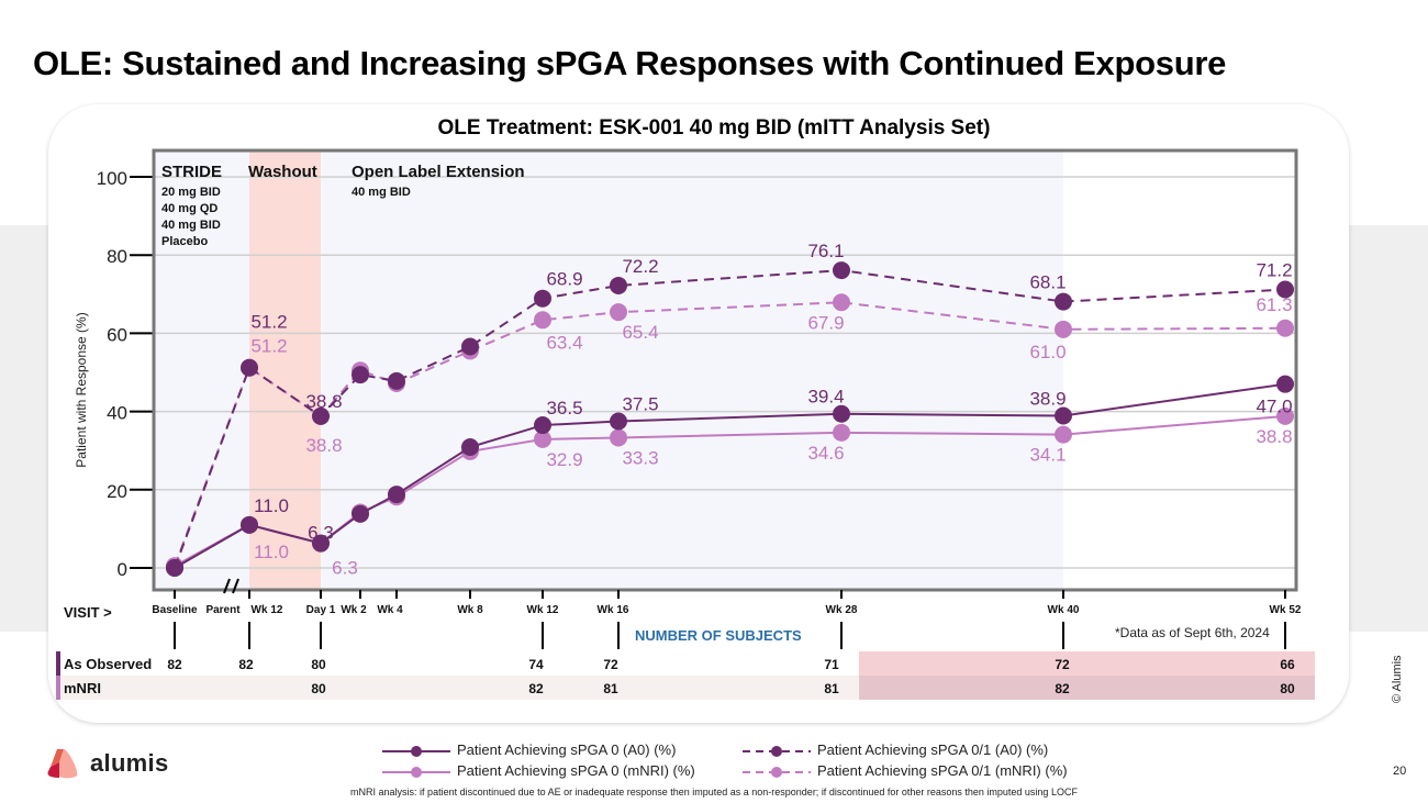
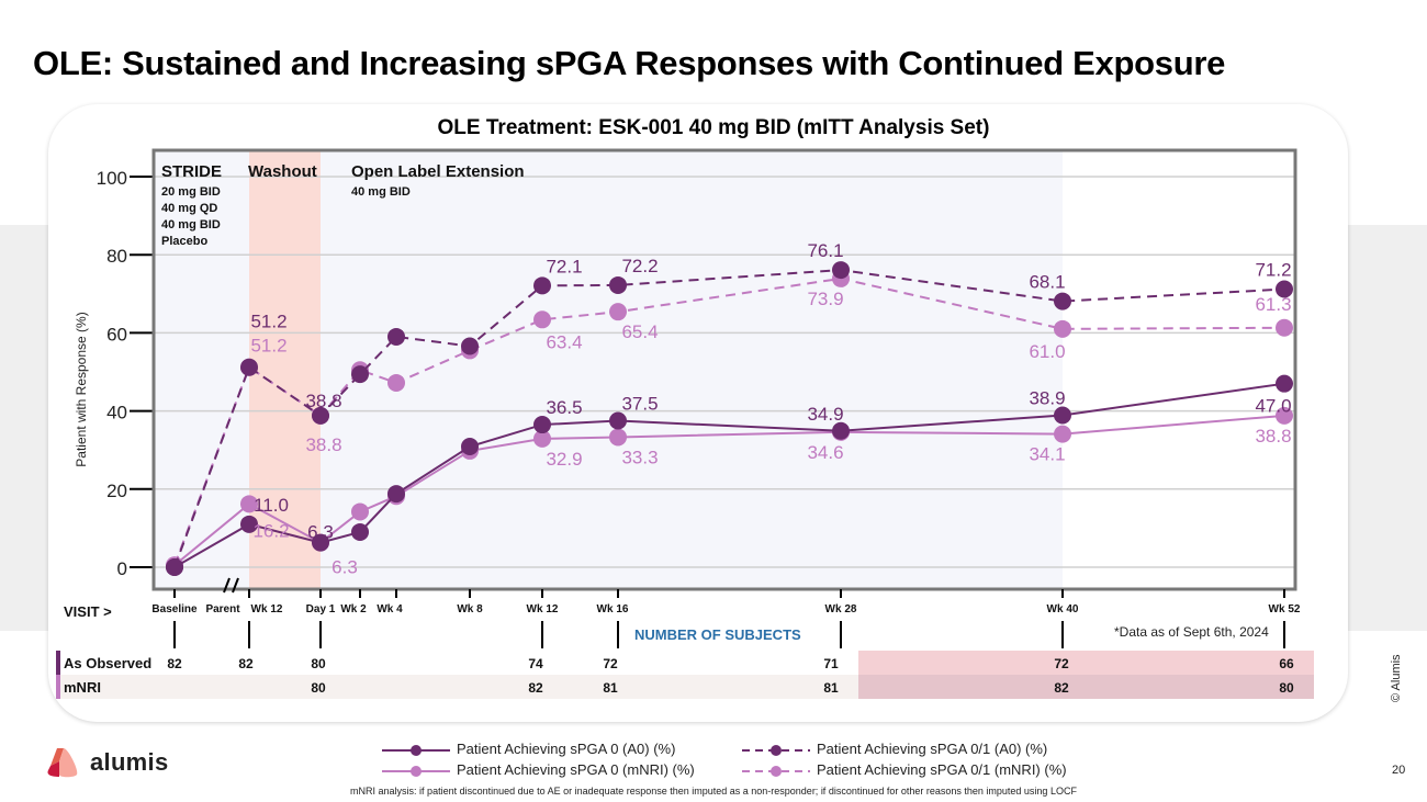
Patient Achieving sPGA 0 (mNRI) (%)/Parent Wk 12: 11.0 -> 16.2
Patient Achieving sPGA 0 (A0) (%)/Wk 2: 14 -> 9
Patient Achieving sPGA 0/1 (A0) (%)/Wk 4: 48 -> 59
Patient Achieving sPGA 0/1 (A0) (%)/Wk 12: 68.9 -> 72.1
Patient Achieving sPGA 0 (A0) (%)/Wk 28: 39.4 -> 34.9
Patient Achieving sPGA 0/1 (mNRI) (%)/Wk 28: 67.9 -> 73.9
